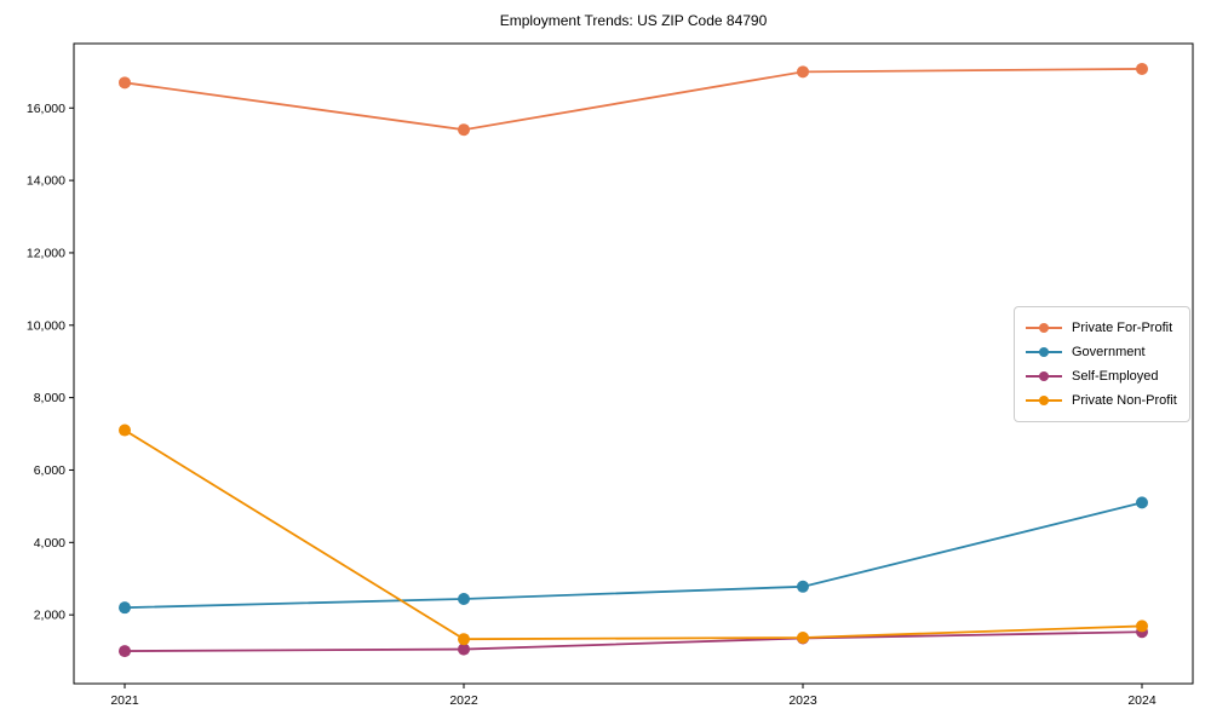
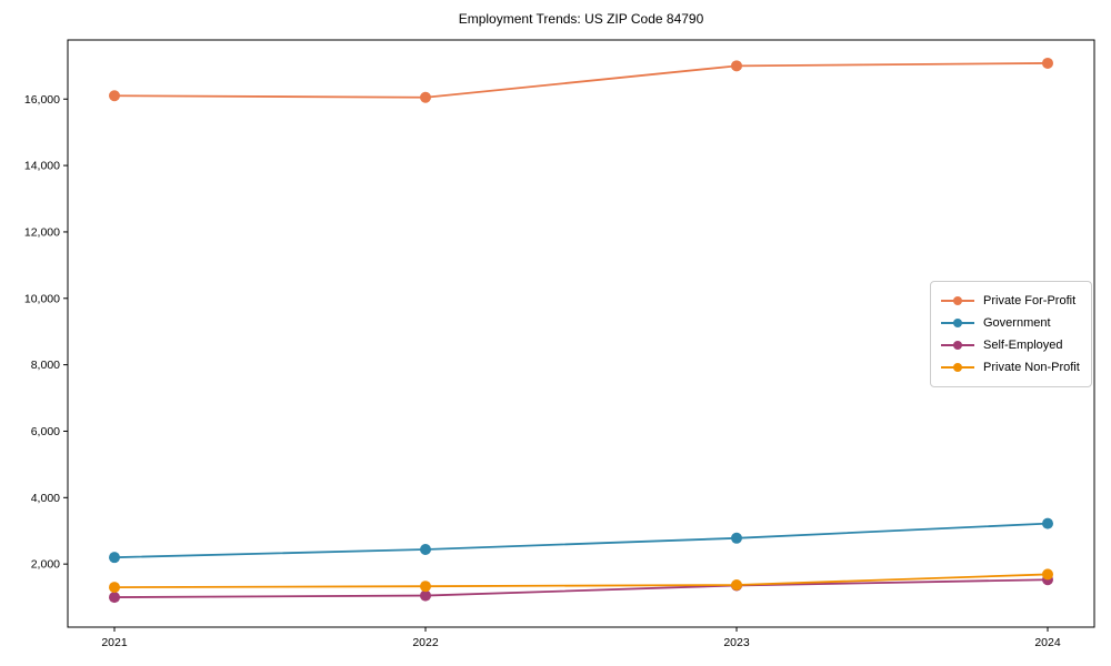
Private For-Profit/2021: 16700 -> 16100
Private Non-Profit/2021: 7100 -> 1300
Private For-Profit/2022: 15400 -> 16000
Government/2024: 5100 -> 3200
